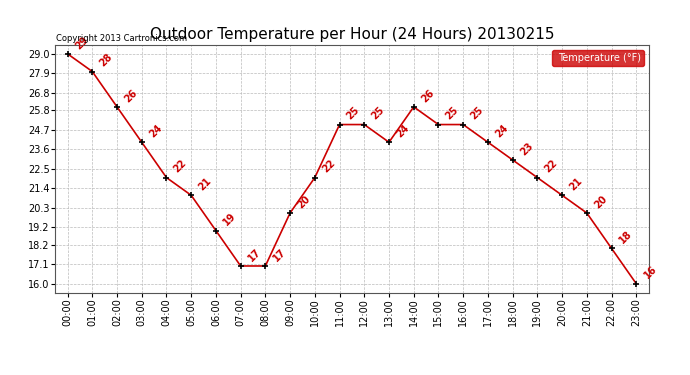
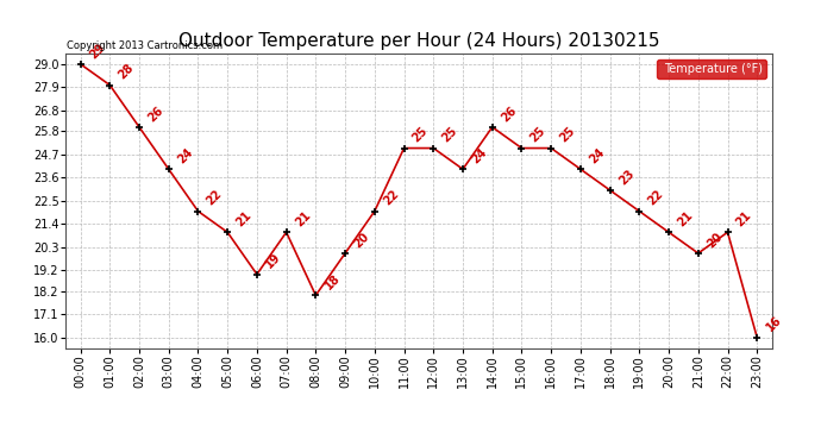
07:00: 17 -> 21
08:00: 17 -> 18
22:00: 18 -> 21
